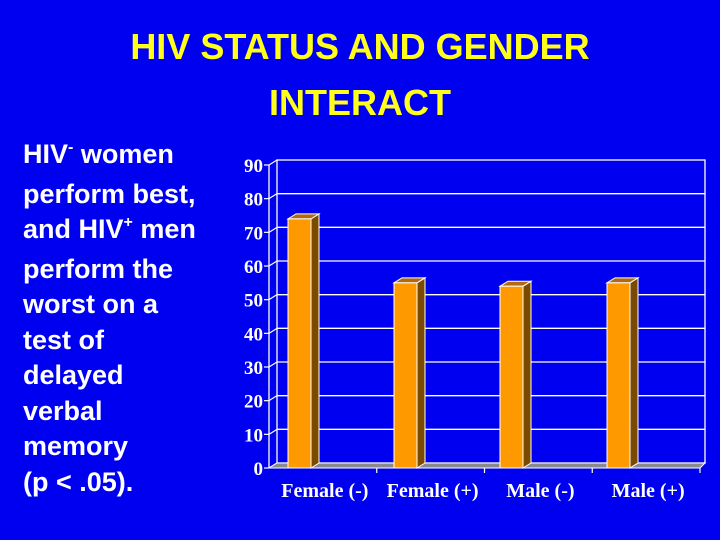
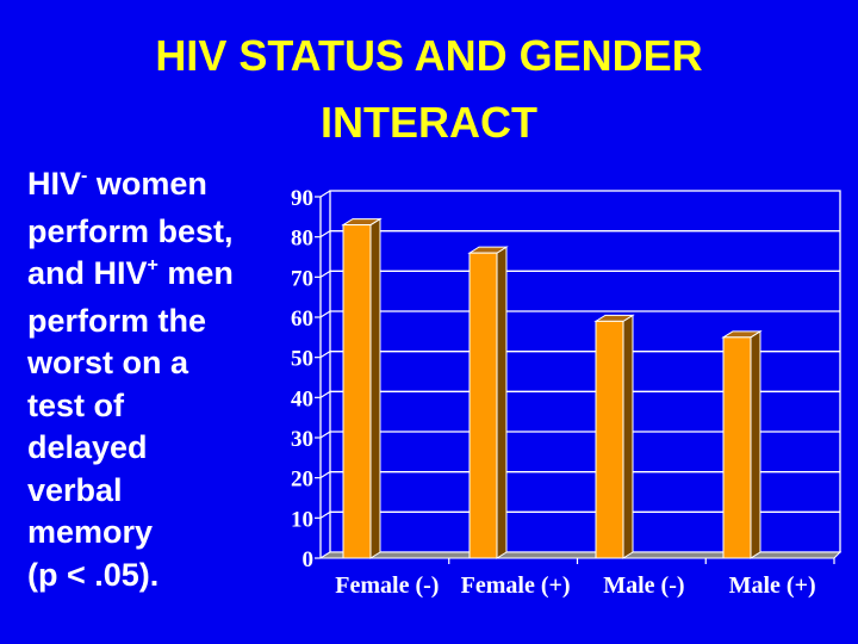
Female (-): 74 -> 83
Female (+): 55 -> 76
Male (-): 54 -> 59
